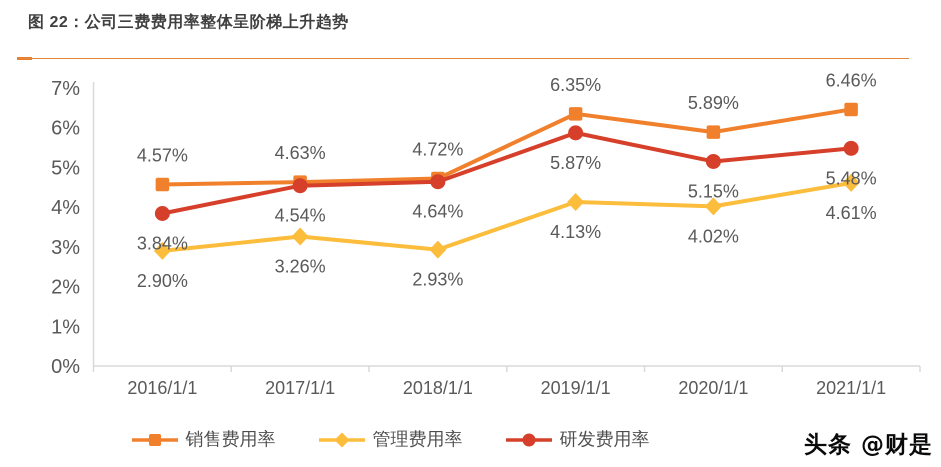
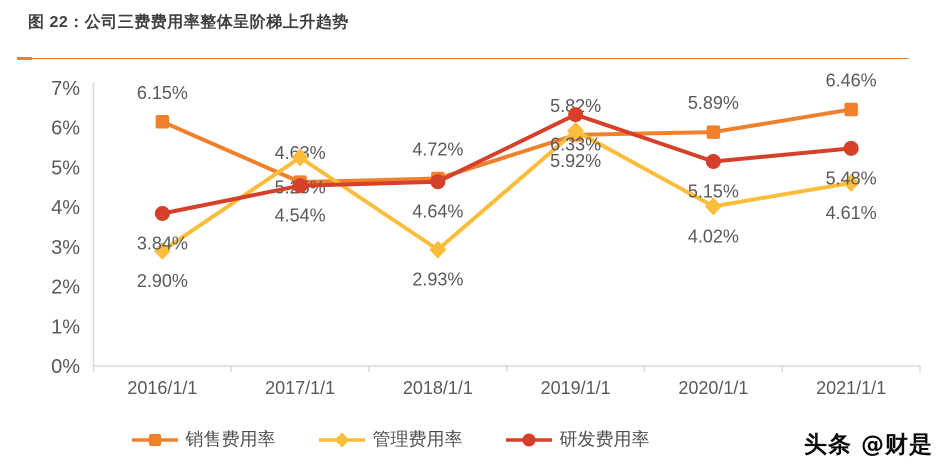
销售费用率/2016/1/1: 4.57% -> 6.15%
管理费用率/2017/1/1: 3.26% -> 5.25%
销售费用率/2019/1/1: 6.35% -> 5.82%
管理费用率/2019/1/1: 4.13% -> 5.92%
研发费用率/2019/1/1: 5.87% -> 6.33%
